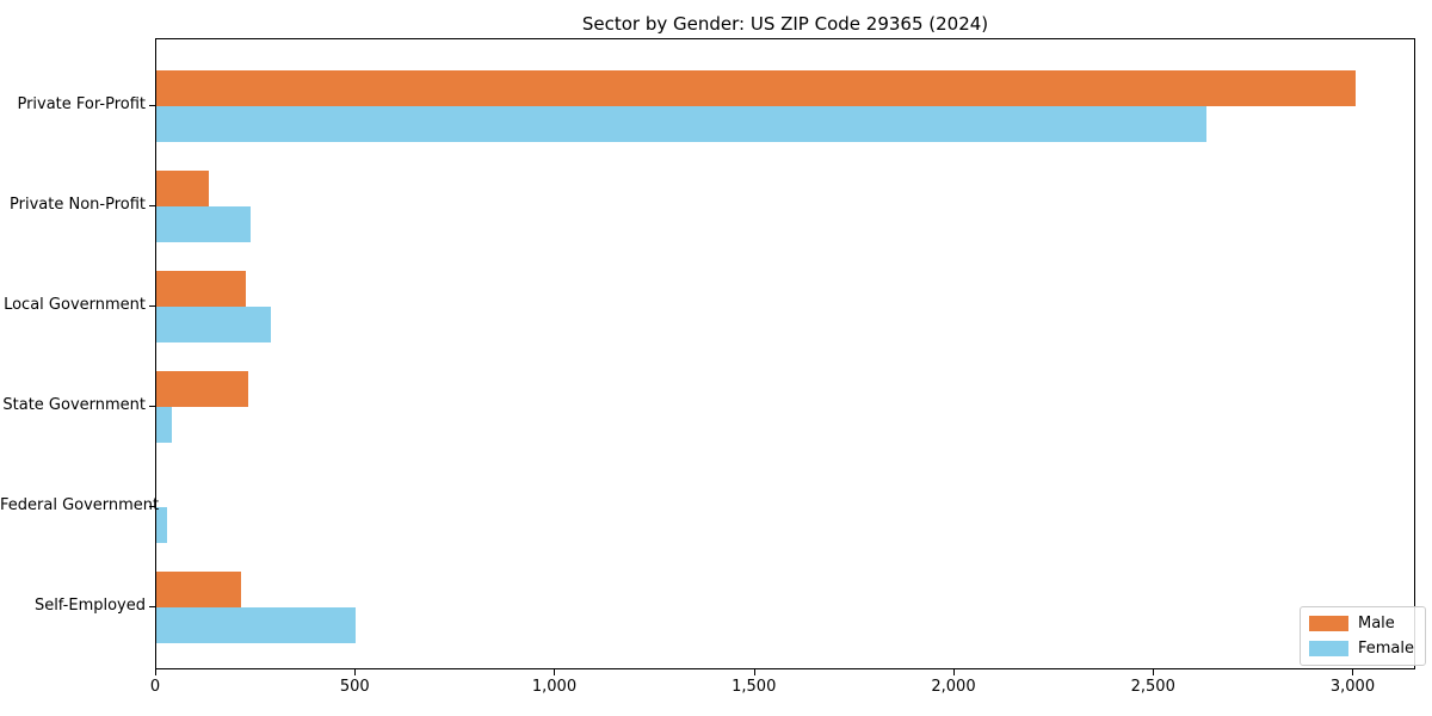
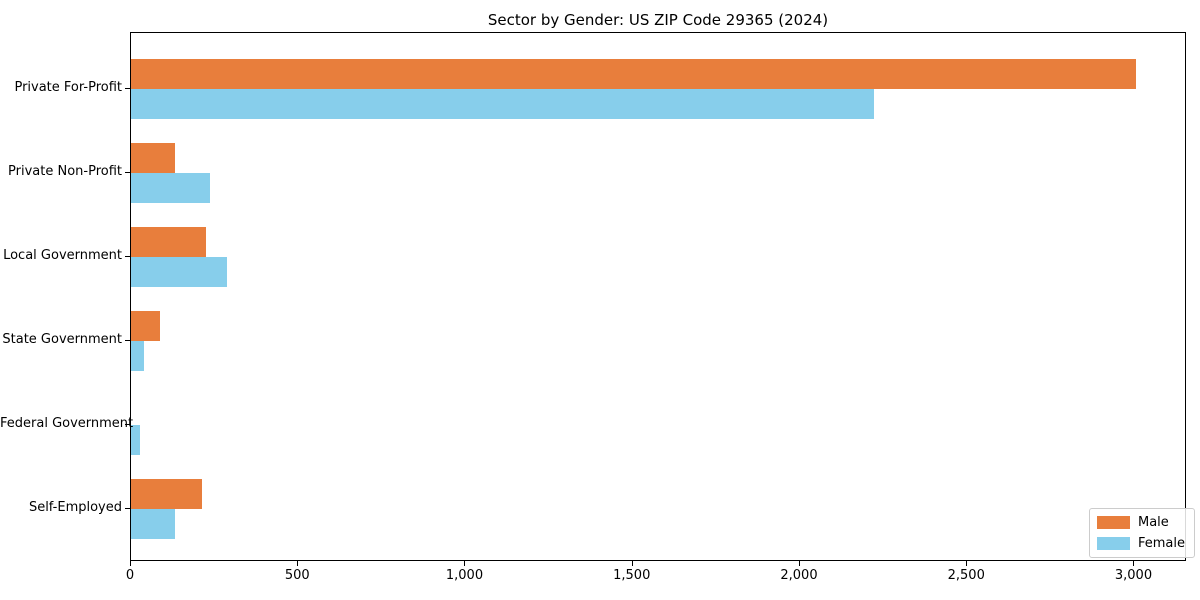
Female/Private For-Profit: 2630 -> 2220
Male/State Government: 230 -> 90
Female/Self-Employed: 500 -> 130
